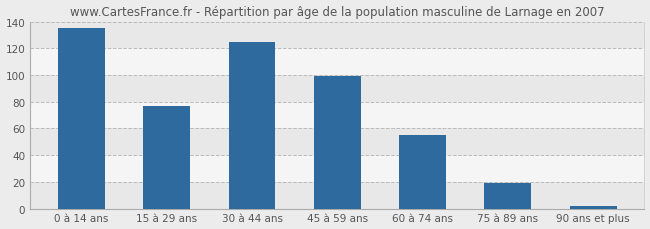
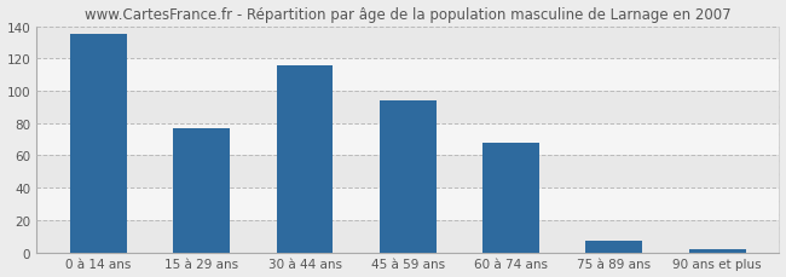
30 à 44 ans: 125 -> 116
45 à 59 ans: 99 -> 94
60 à 74 ans: 55 -> 68
75 à 89 ans: 19 -> 7
